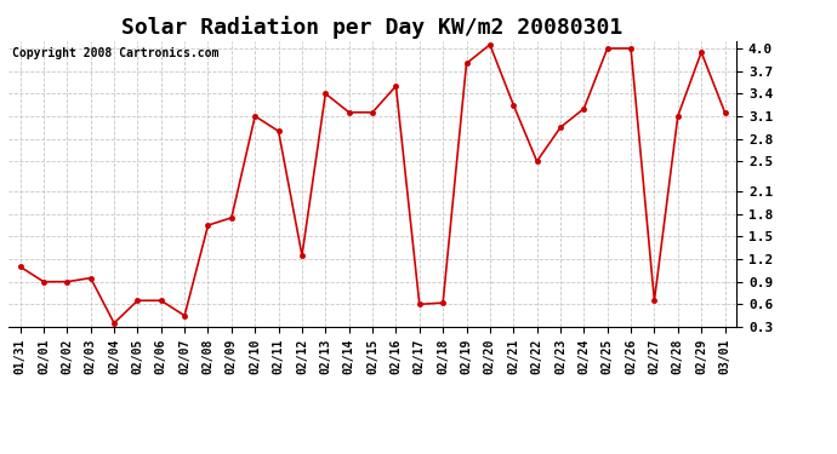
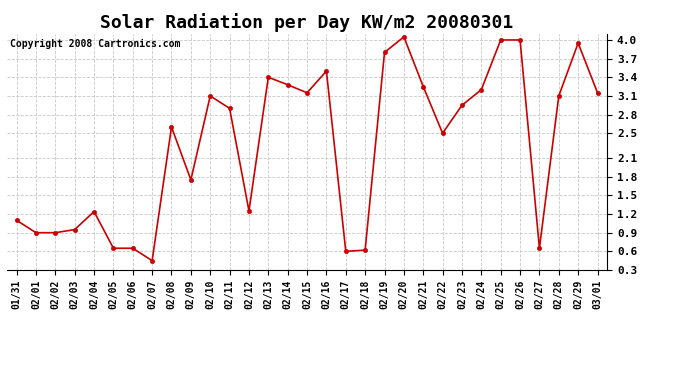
02/04: 0.35 -> 1.24
02/08: 1.65 -> 2.60
02/14: 3.15 -> 3.28
